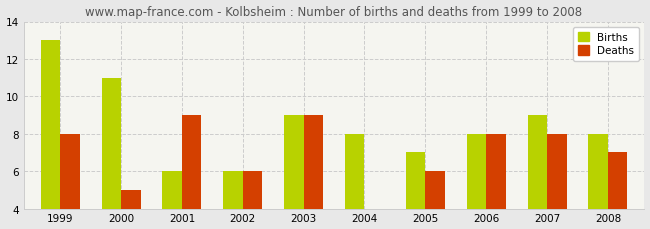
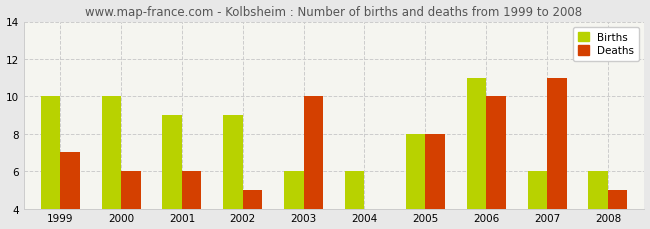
Births/1999: 13 -> 10
Deaths/1999: 8 -> 7
Births/2000: 11 -> 10
Deaths/2000: 5 -> 6
Births/2001: 6 -> 9
Deaths/2001: 9 -> 6
Births/2002: 6 -> 9
Deaths/2002: 6 -> 5
Births/2003: 9 -> 6
Deaths/2003: 9 -> 10
Births/2004: 8 -> 6
Births/2005: 7 -> 8
Deaths/2005: 6 -> 8
Births/2006: 8 -> 11
Deaths/2006: 8 -> 10
Births/2007: 9 -> 6
Deaths/2007: 8 -> 11
Births/2008: 8 -> 6
Deaths/2008: 7 -> 5
